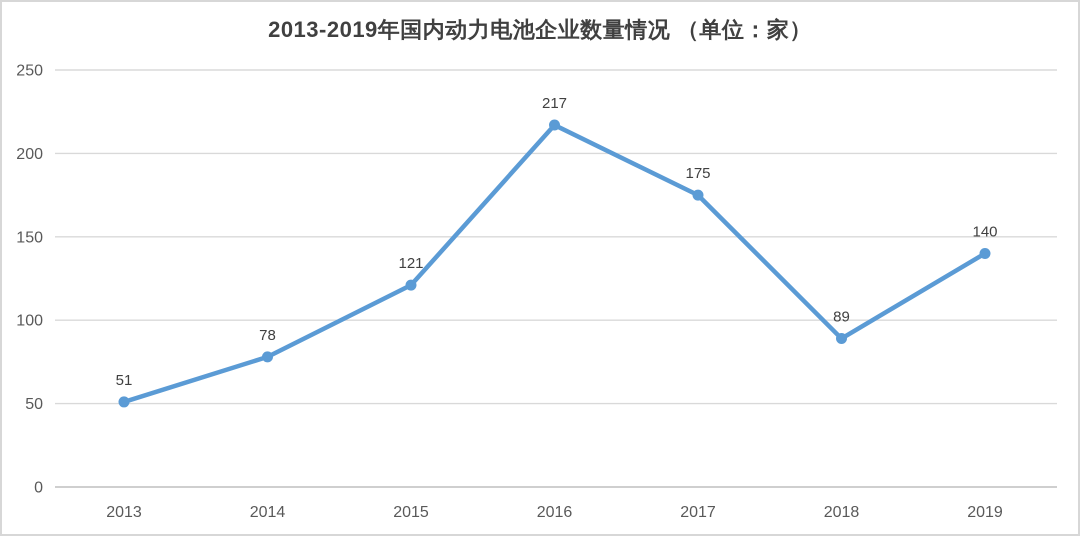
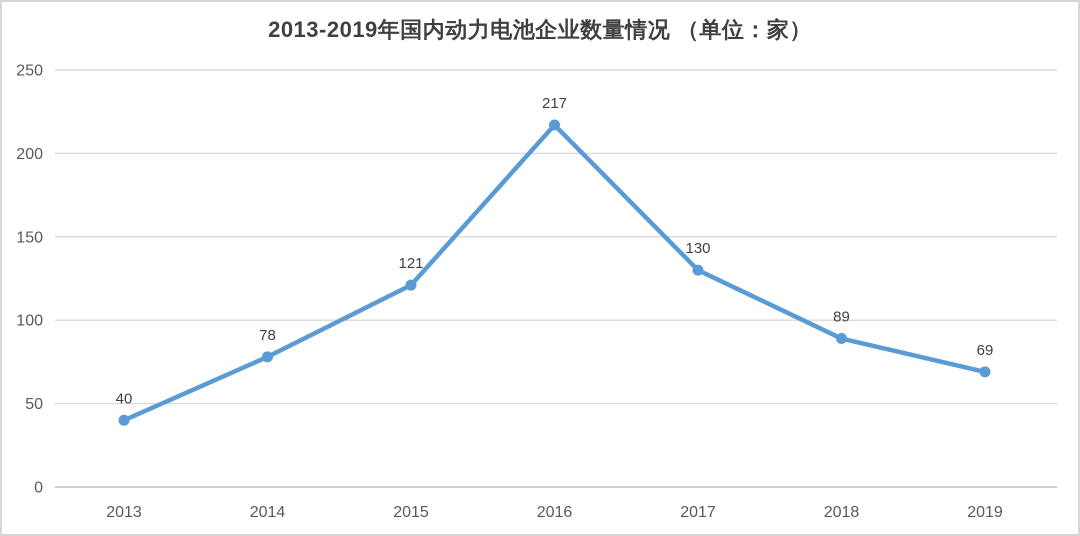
2013: 51 -> 40
2017: 175 -> 130
2019: 140 -> 69
